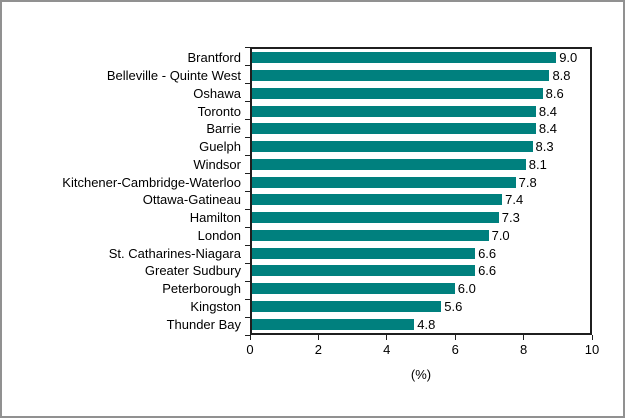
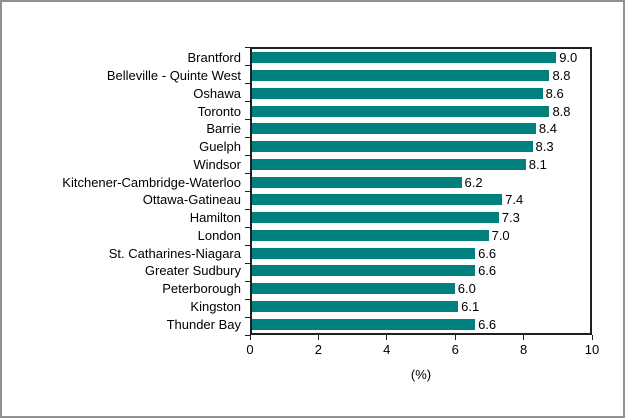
Toronto: 8.4 -> 8.8
Kitchener-Cambridge-Waterloo: 7.8 -> 6.2
Kingston: 5.6 -> 6.1
Thunder Bay: 4.8 -> 6.6
